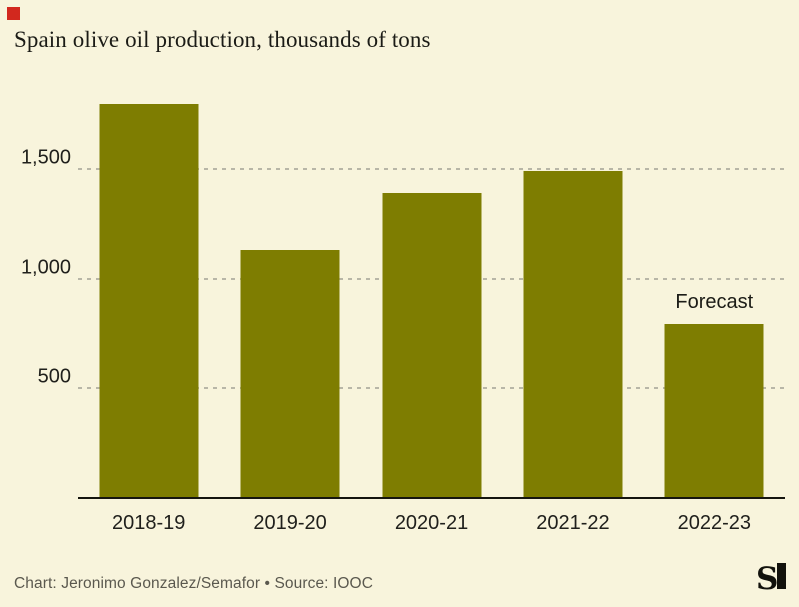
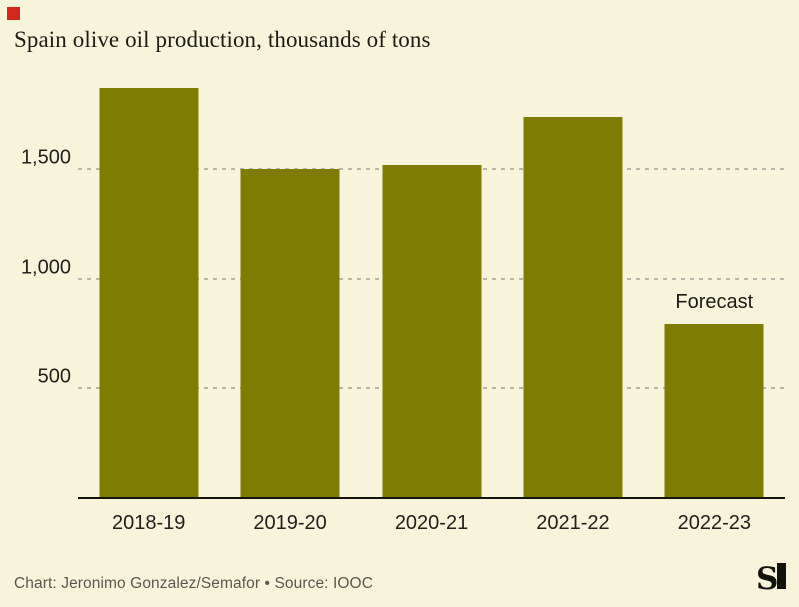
2018-19: 1800 -> 1870
2019-20: 1130 -> 1500
2020-21: 1390 -> 1520
2021-22: 1490 -> 1740
